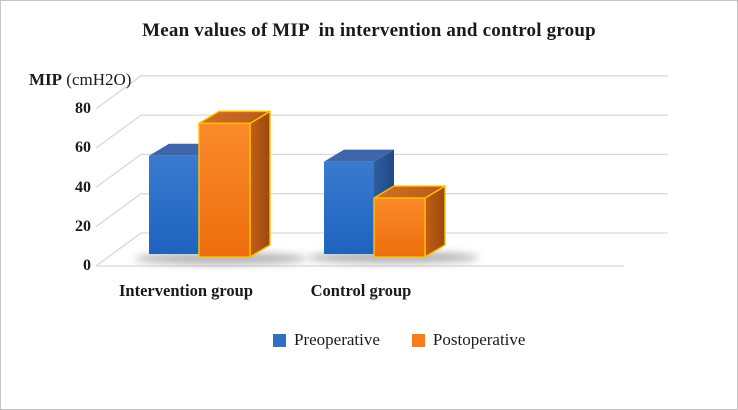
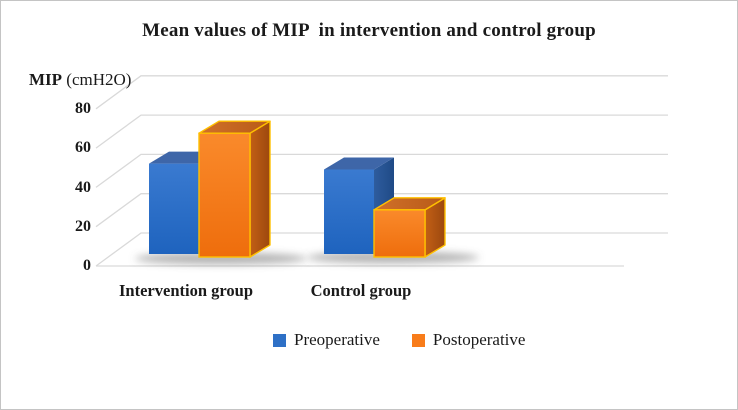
Preoperative/Intervention group: 50 -> 46
Postoperative/Intervention group: 68 -> 63
Preoperative/Control group: 47 -> 43
Postoperative/Control group: 30 -> 24
